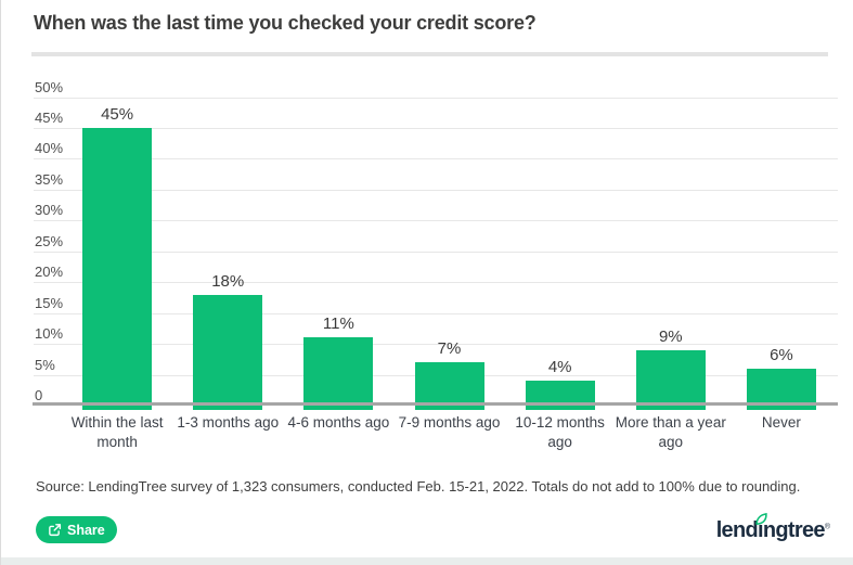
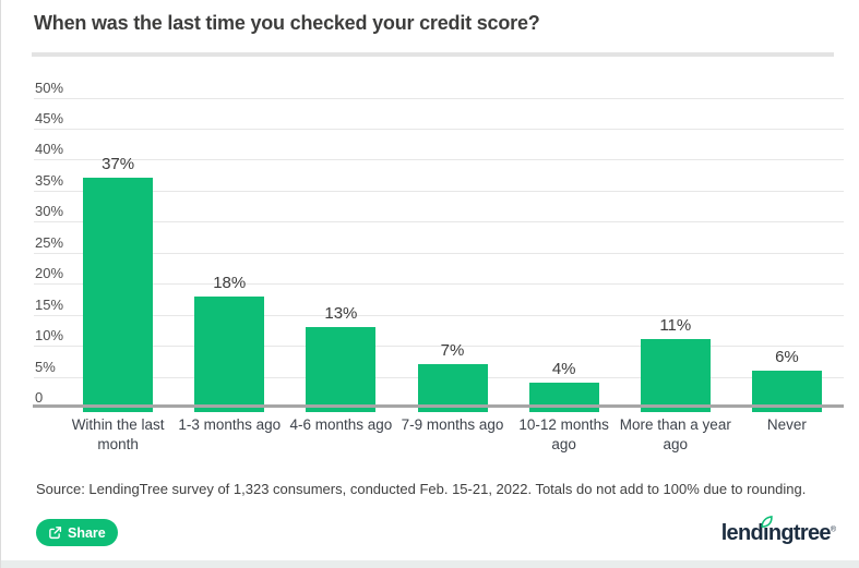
Within the last month: 45% -> 37%
4-6 months ago: 11% -> 13%
More than a year ago: 9% -> 11%
